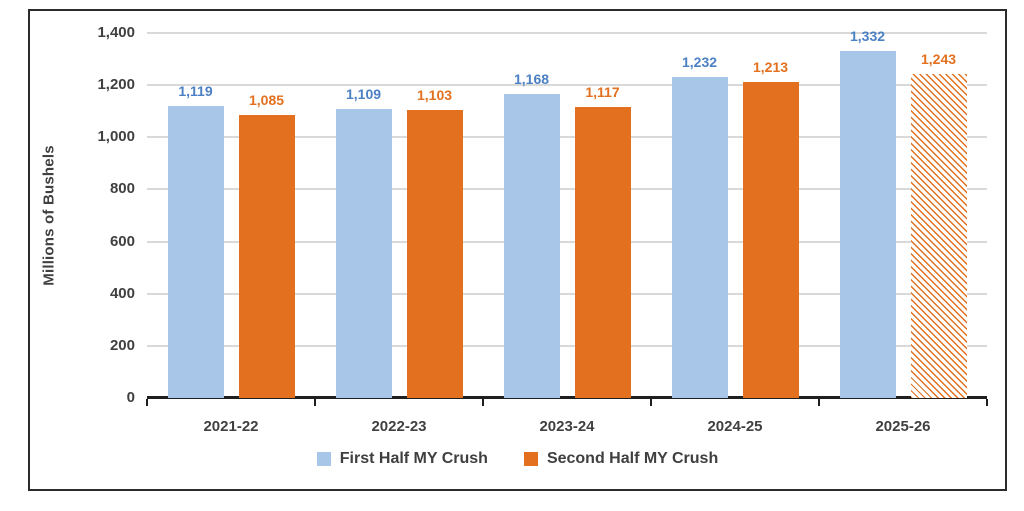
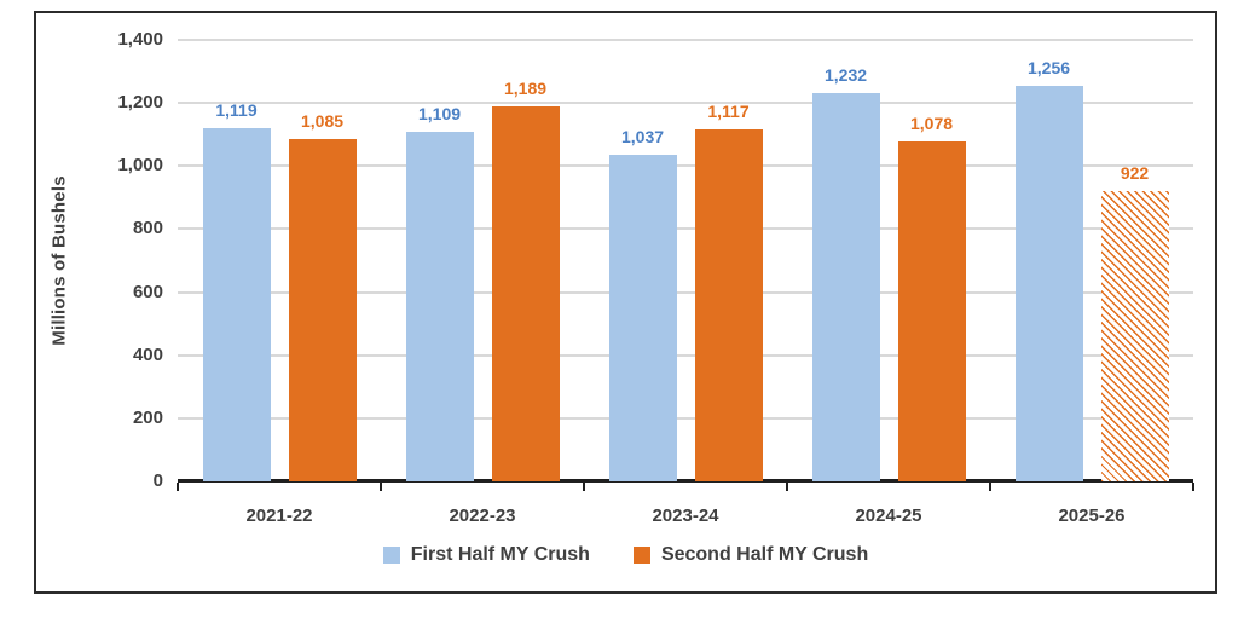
Second Half MY Crush/2022-23: 1,103 -> 1,189
First Half MY Crush/2023-24: 1,168 -> 1,037
Second Half MY Crush/2024-25: 1,213 -> 1,078
First Half MY Crush/2025-26: 1,332 -> 1,256
Second Half MY Crush/2025-26: 1,243 -> 922
